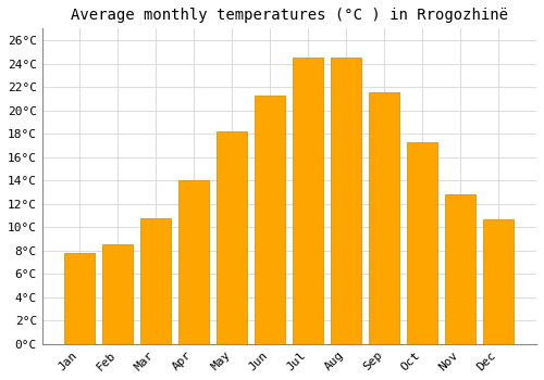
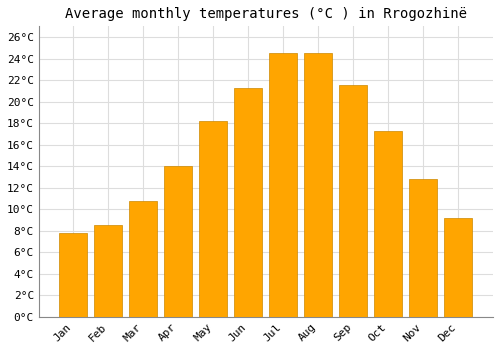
Dec: 10.7°C -> 9.2°C
